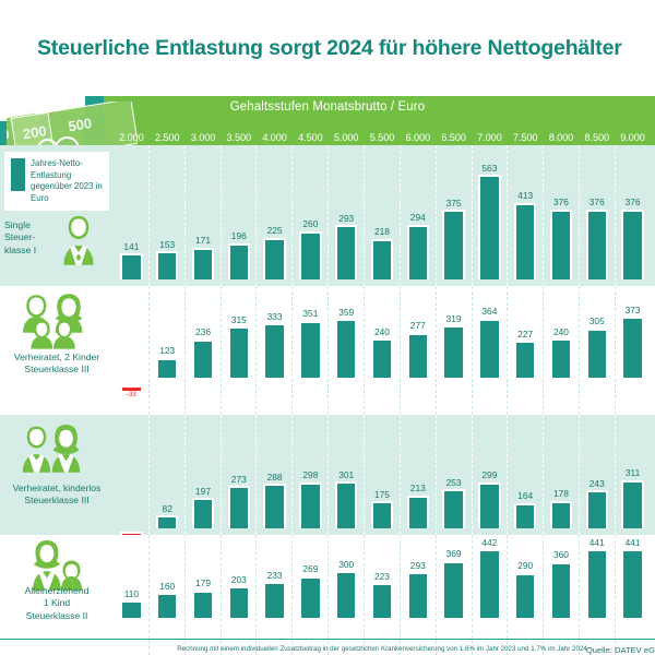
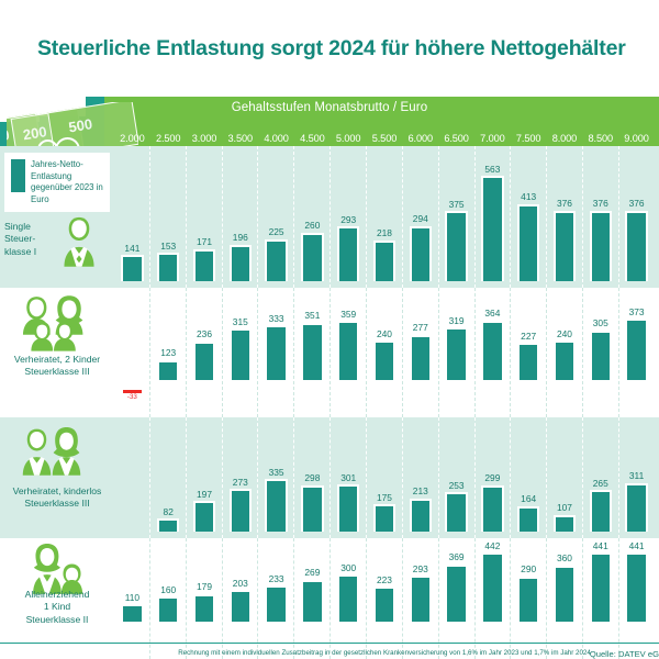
Verheiratet, kinderlos Steuerklasse III/2.000: -63 -> -3
Verheiratet, kinderlos Steuerklasse III/4.000: 288 -> 335
Verheiratet, kinderlos Steuerklasse III/8.000: 178 -> 107
Verheiratet, kinderlos Steuerklasse III/8.500: 243 -> 265
